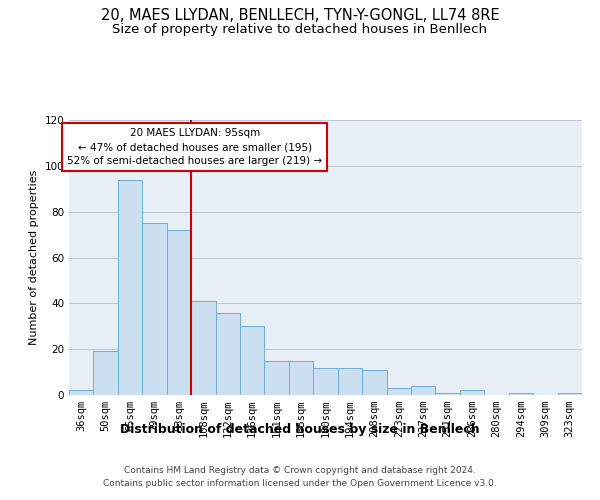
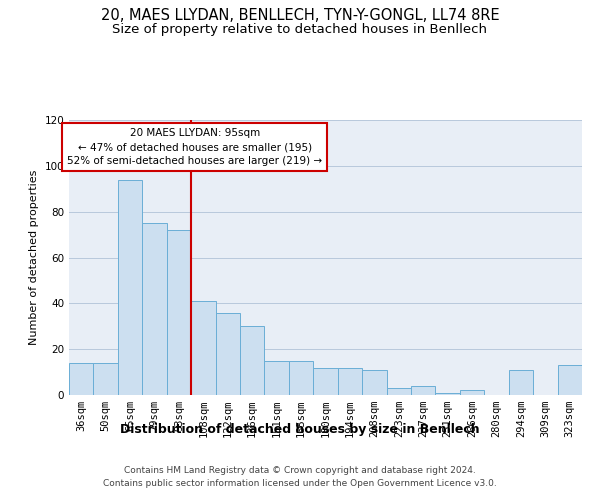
36sqm: 2 -> 14
50sqm: 19 -> 14
294sqm: 1 -> 11
323sqm: 1 -> 13
